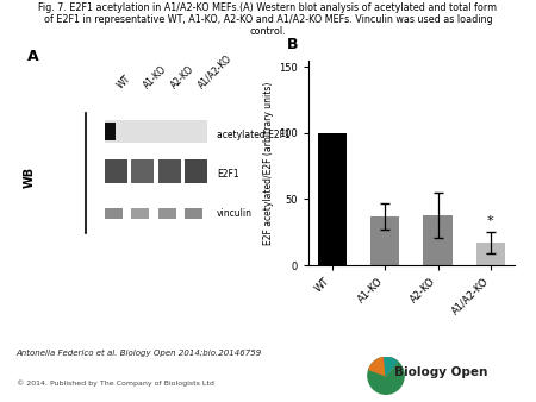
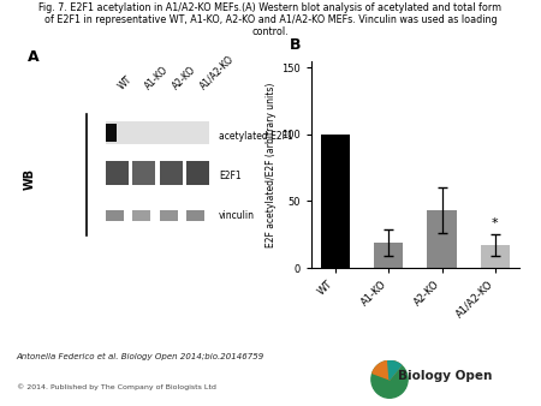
A1-KO: 37 -> 19
A2-KO: 38 -> 43
